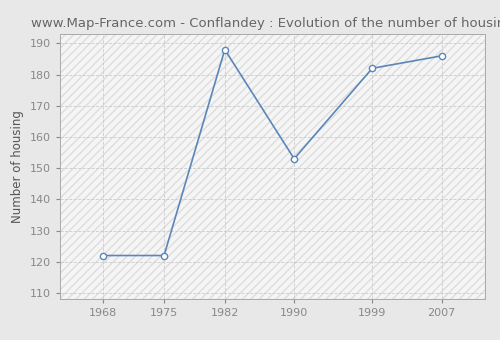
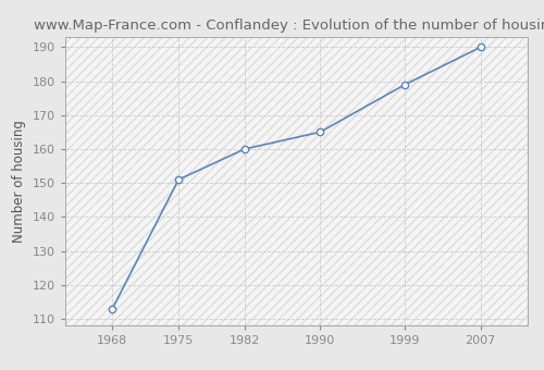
1968: 122 -> 113
1975: 122 -> 151
1982: 188 -> 160
1990: 153 -> 165
1999: 182 -> 179
2007: 186 -> 190
